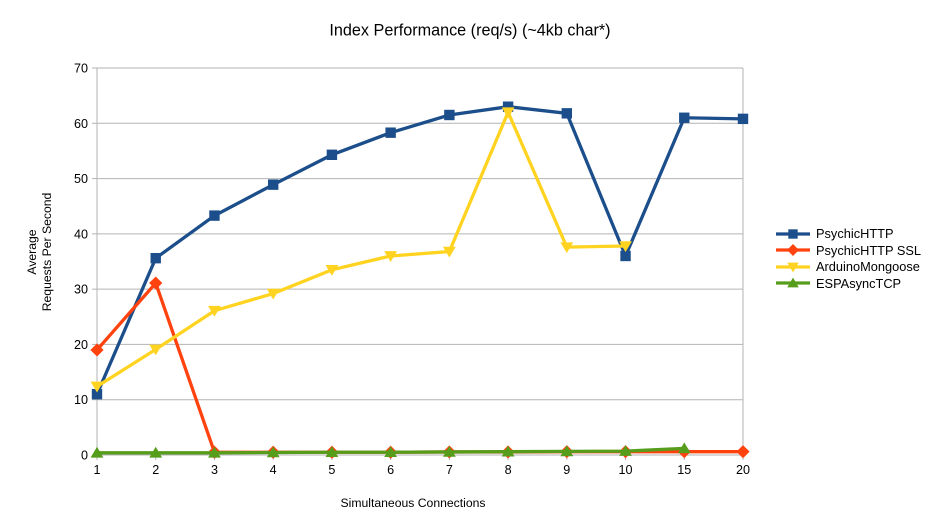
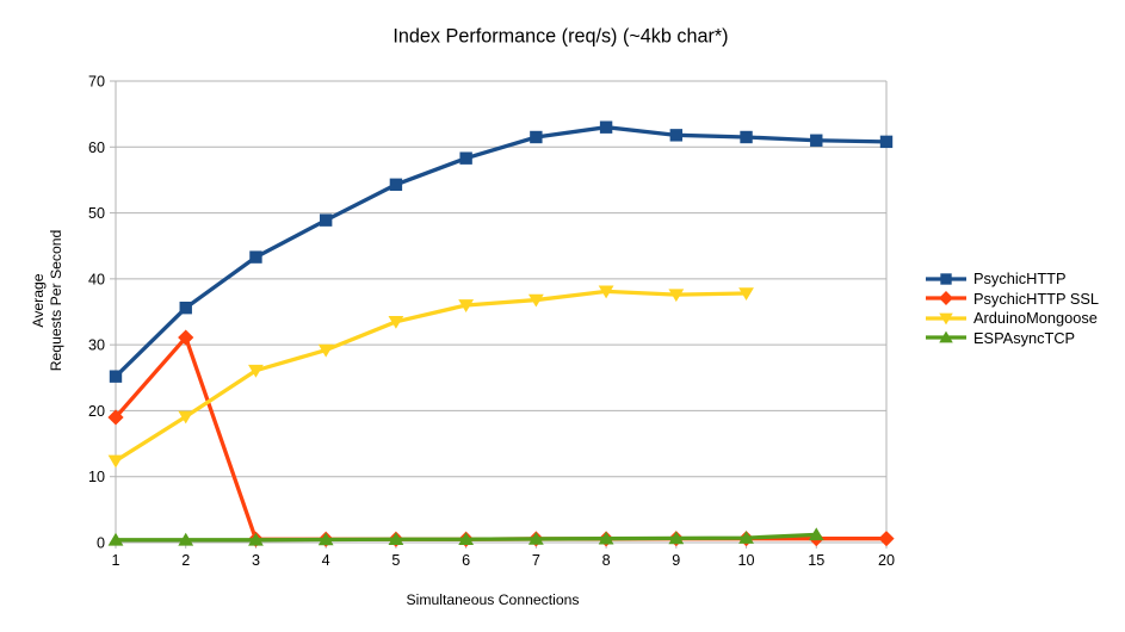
PsychicHTTP/1: 11 -> 25
ArduinoMongoose/8: 62 -> 38
PsychicHTTP/10: 36 -> 62
